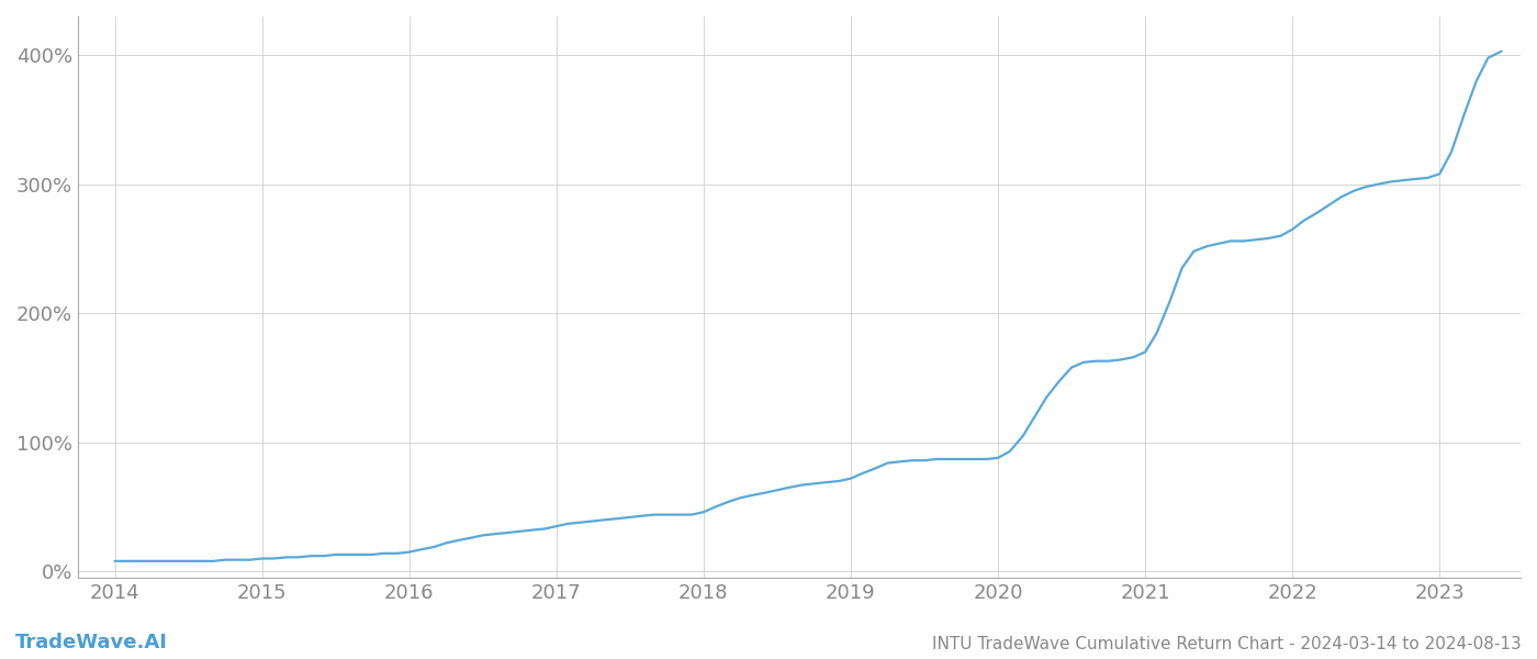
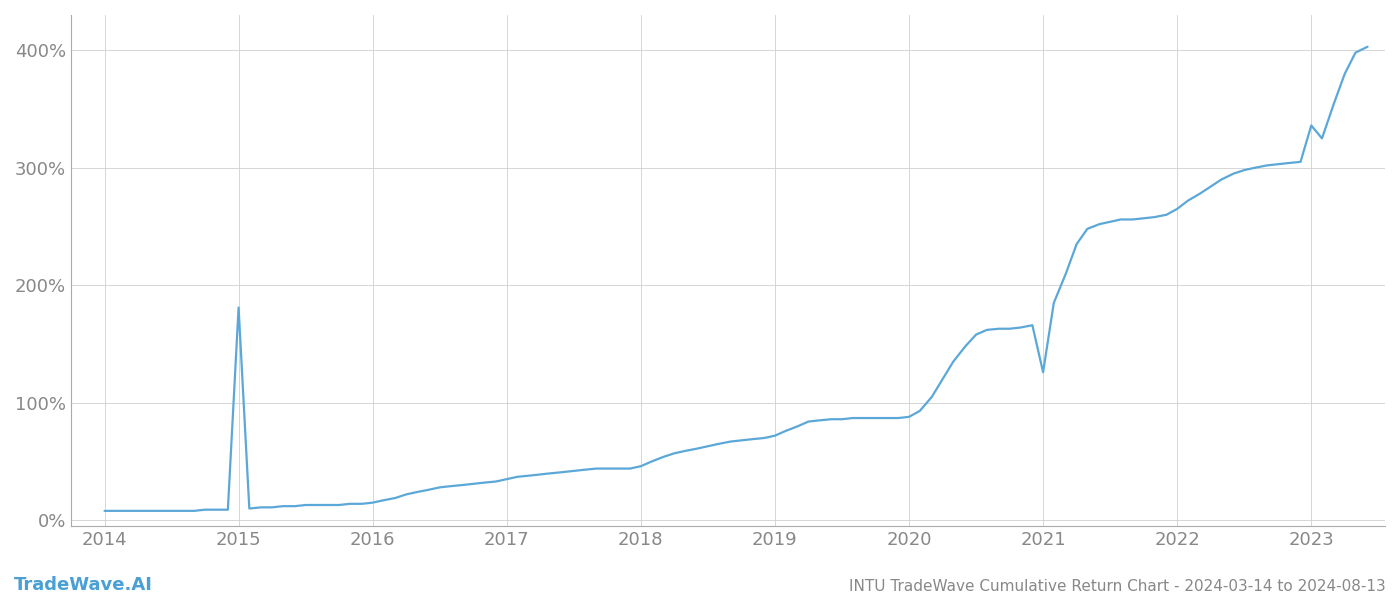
2015: 10% -> 181%
2021: 170% -> 126%
2023: 308% -> 336%
